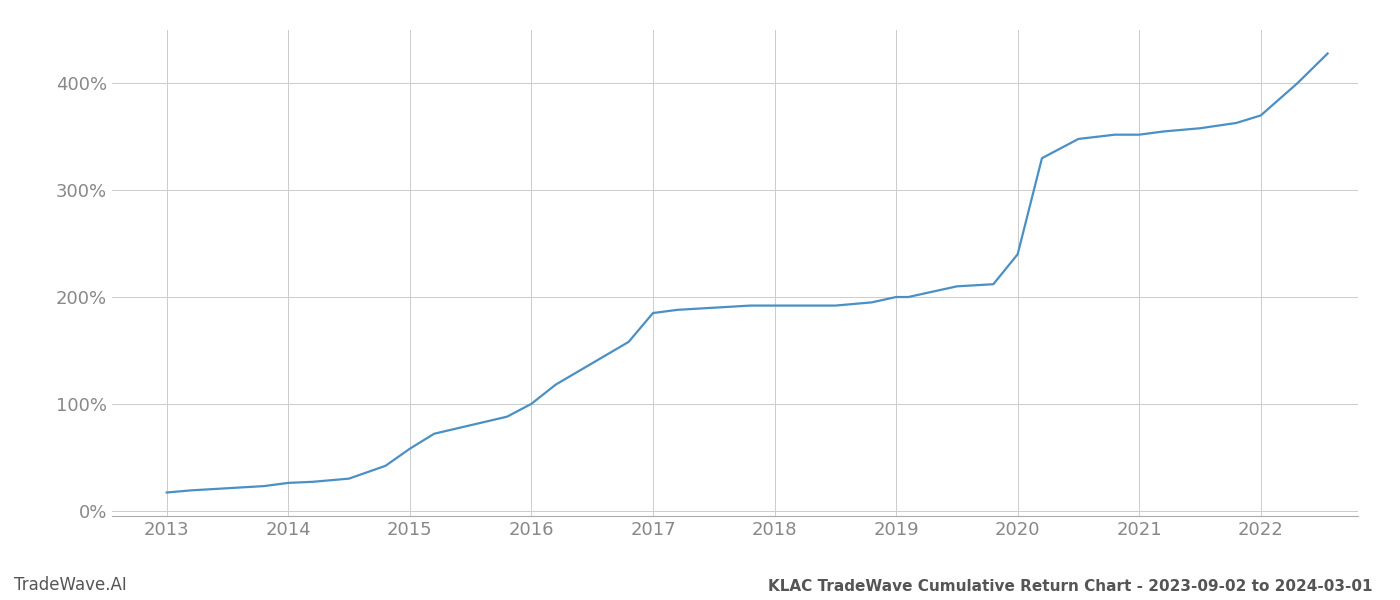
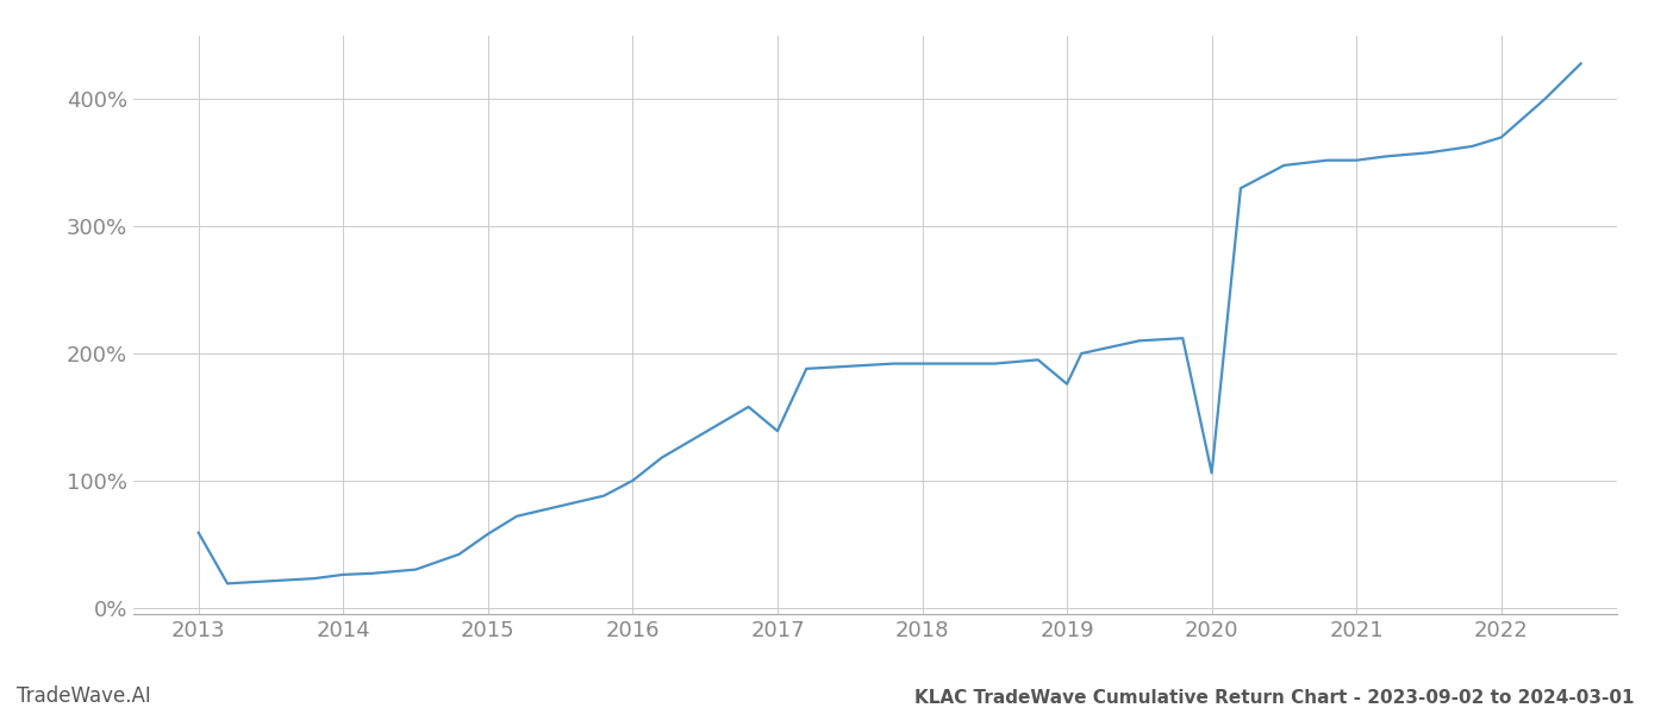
2013: 17% -> 59%
2017: 185% -> 139%
2019: 200% -> 176%
2020: 240% -> 106%
